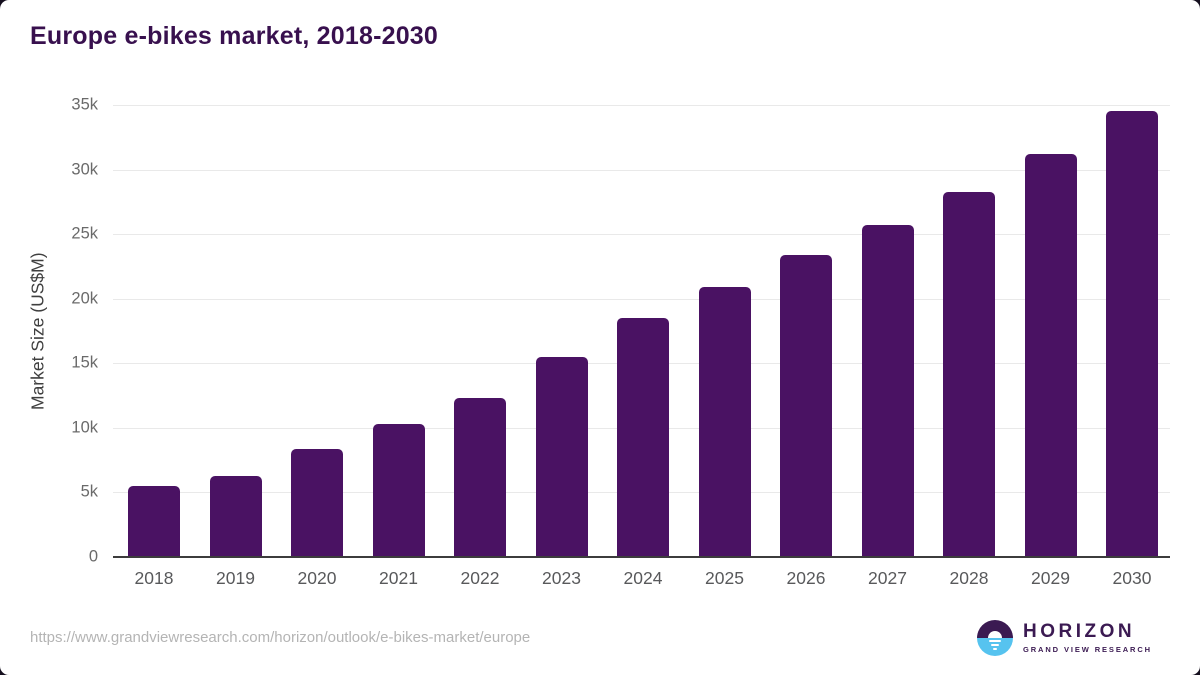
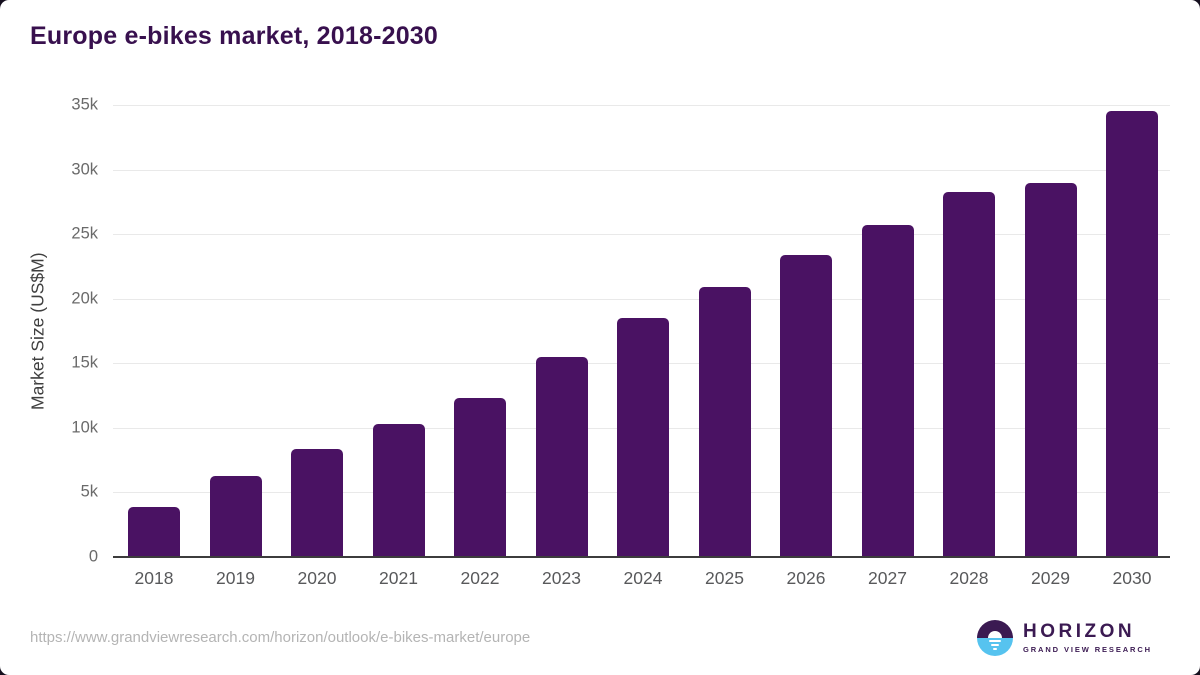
2018: 5.5k -> 3.9k
2029: 31.2k -> 29.0k
